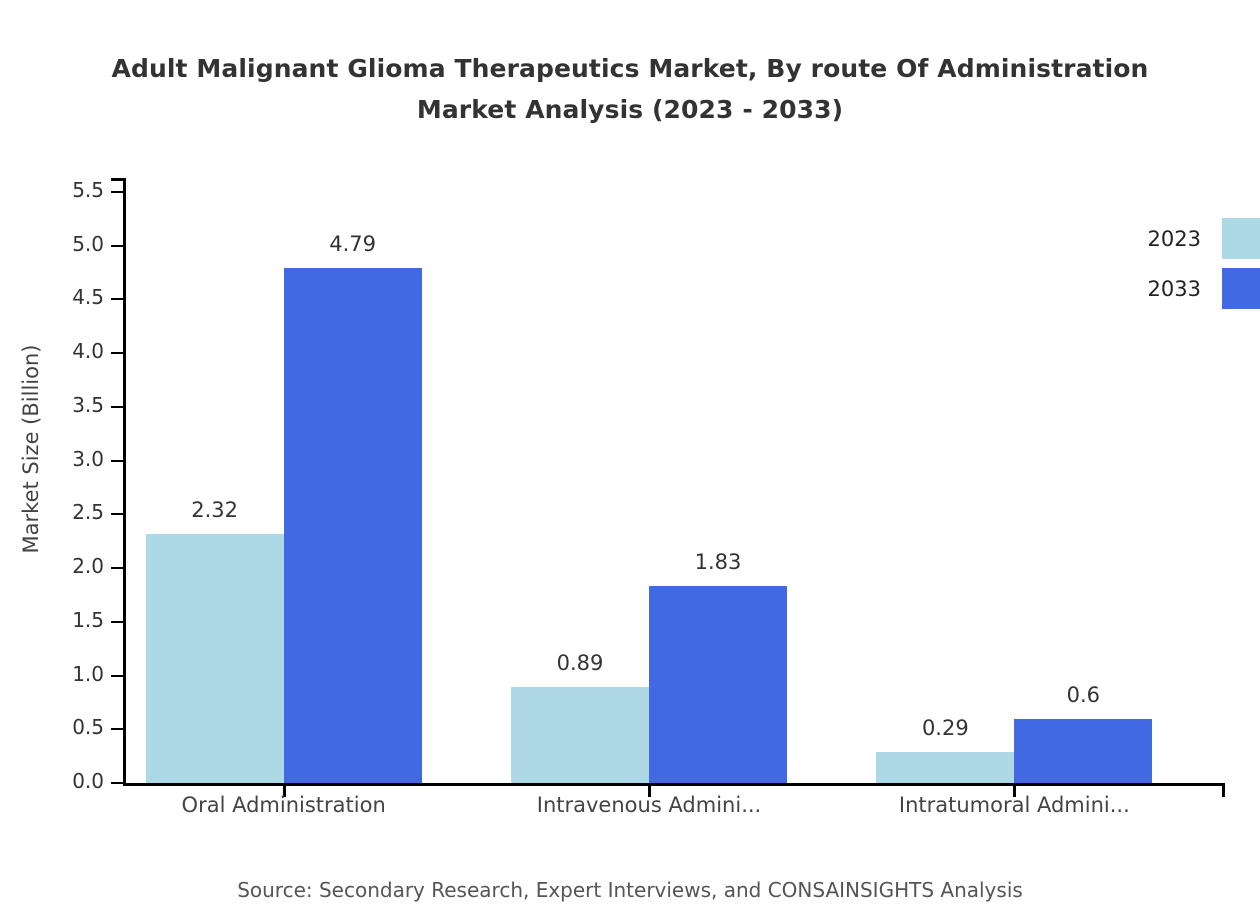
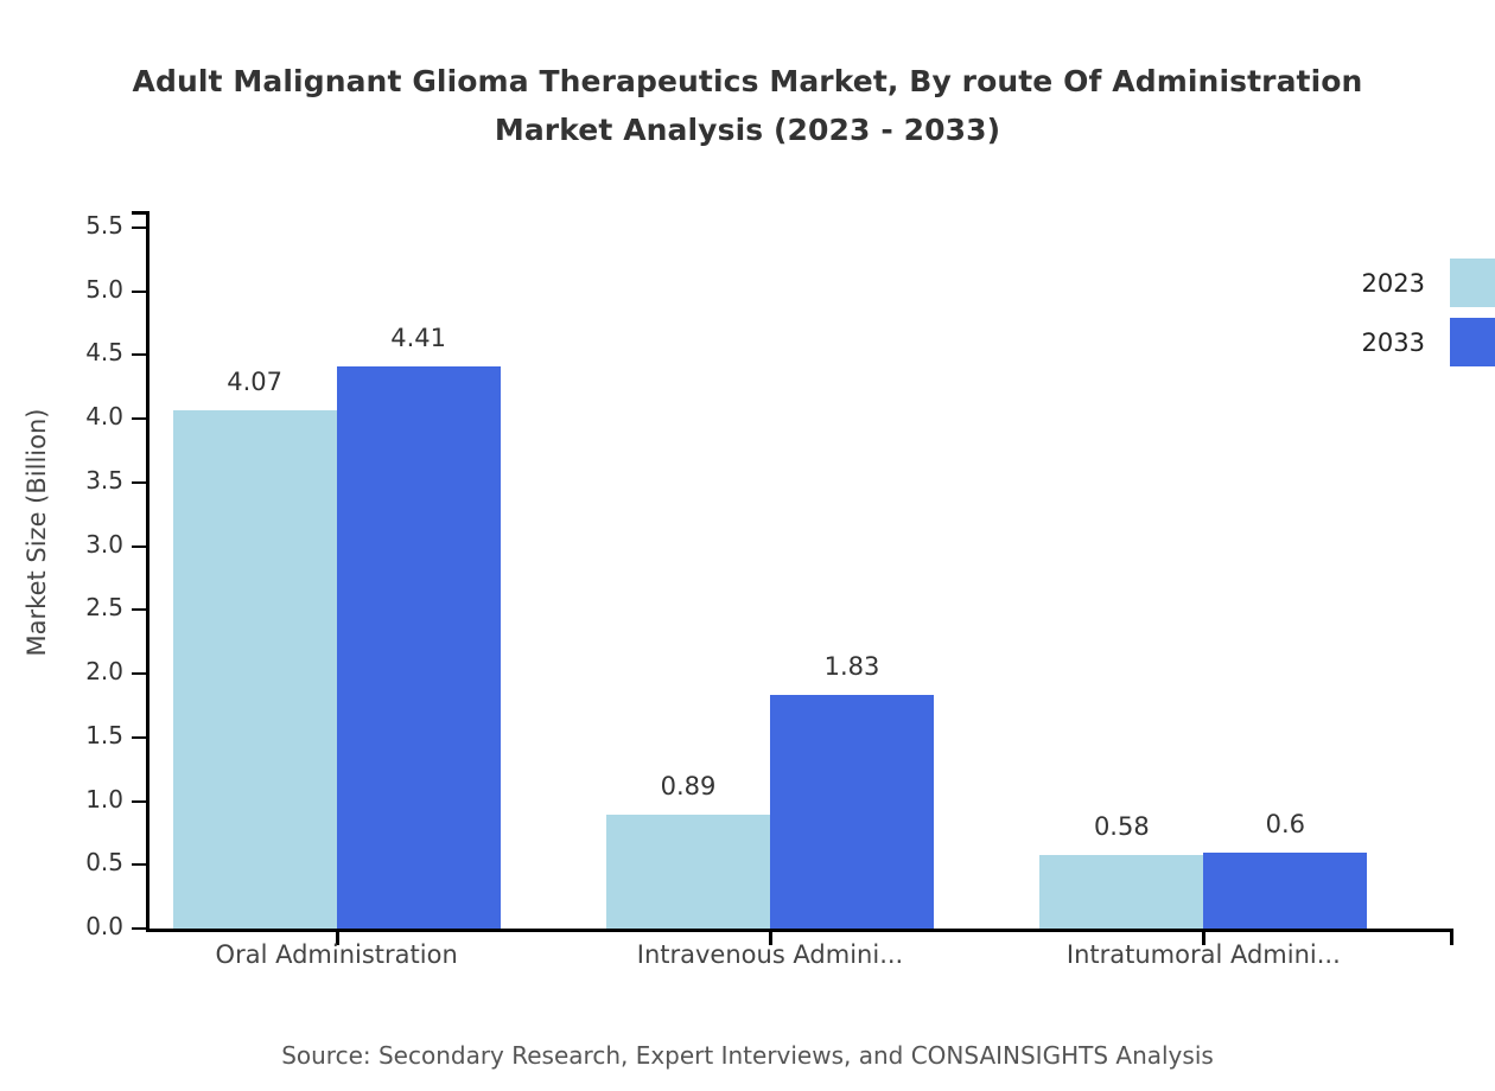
2023/Oral Administration: 2.32 -> 4.07
2033/Oral Administration: 4.79 -> 4.41
2023/Intratumoral Admini...: 0.29 -> 0.58
